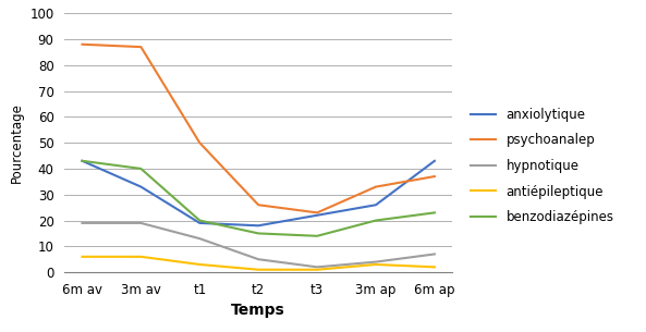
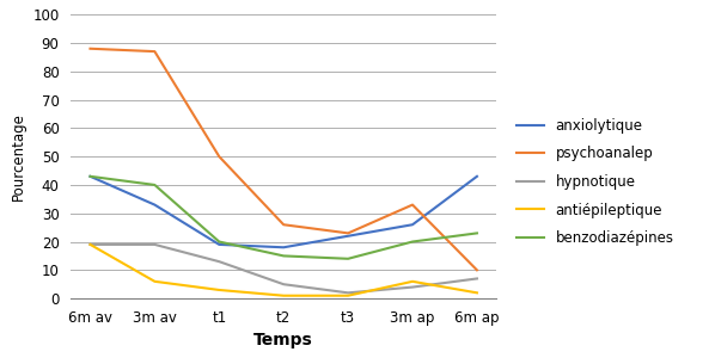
antiépileptique/6m av: 6 -> 19
antiépileptique/3m ap: 3 -> 6
psychoanalep/6m ap: 37 -> 10
